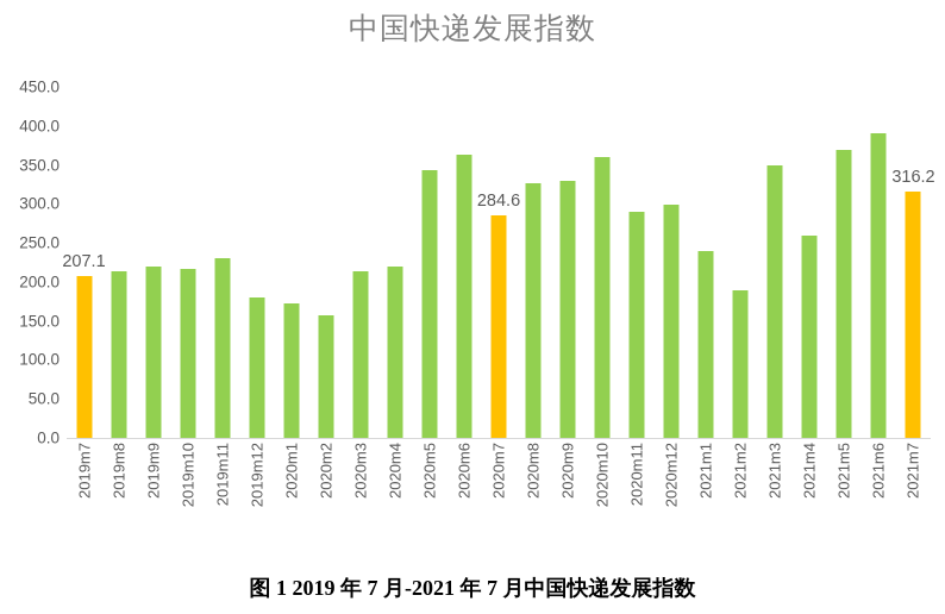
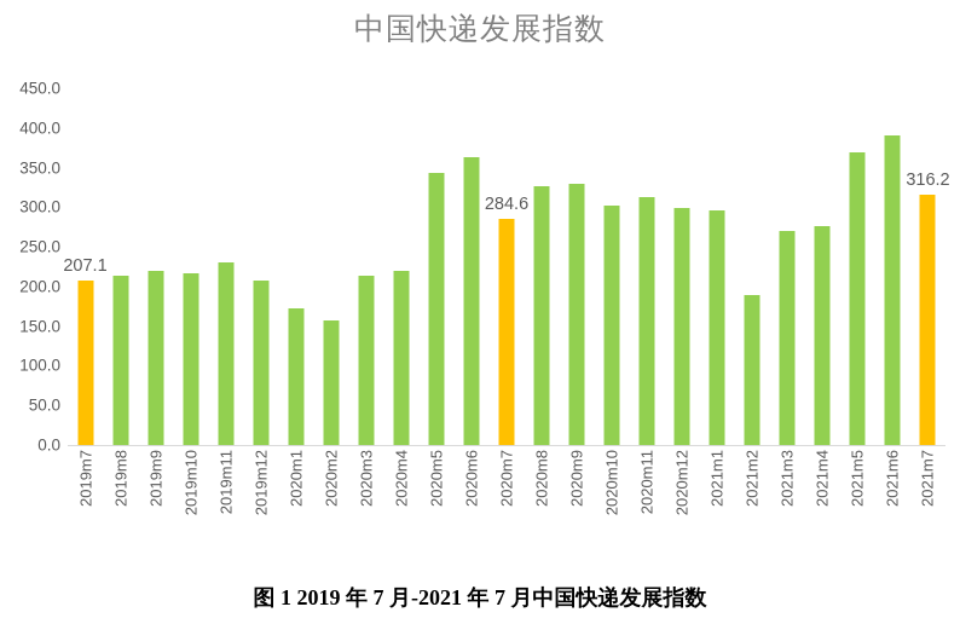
2019m12: 180 -> 210
2020m10: 360 -> 300
2020m11: 290 -> 310
2021m1: 240 -> 300
2021m3: 350 -> 270
2021m4: 260 -> 280
